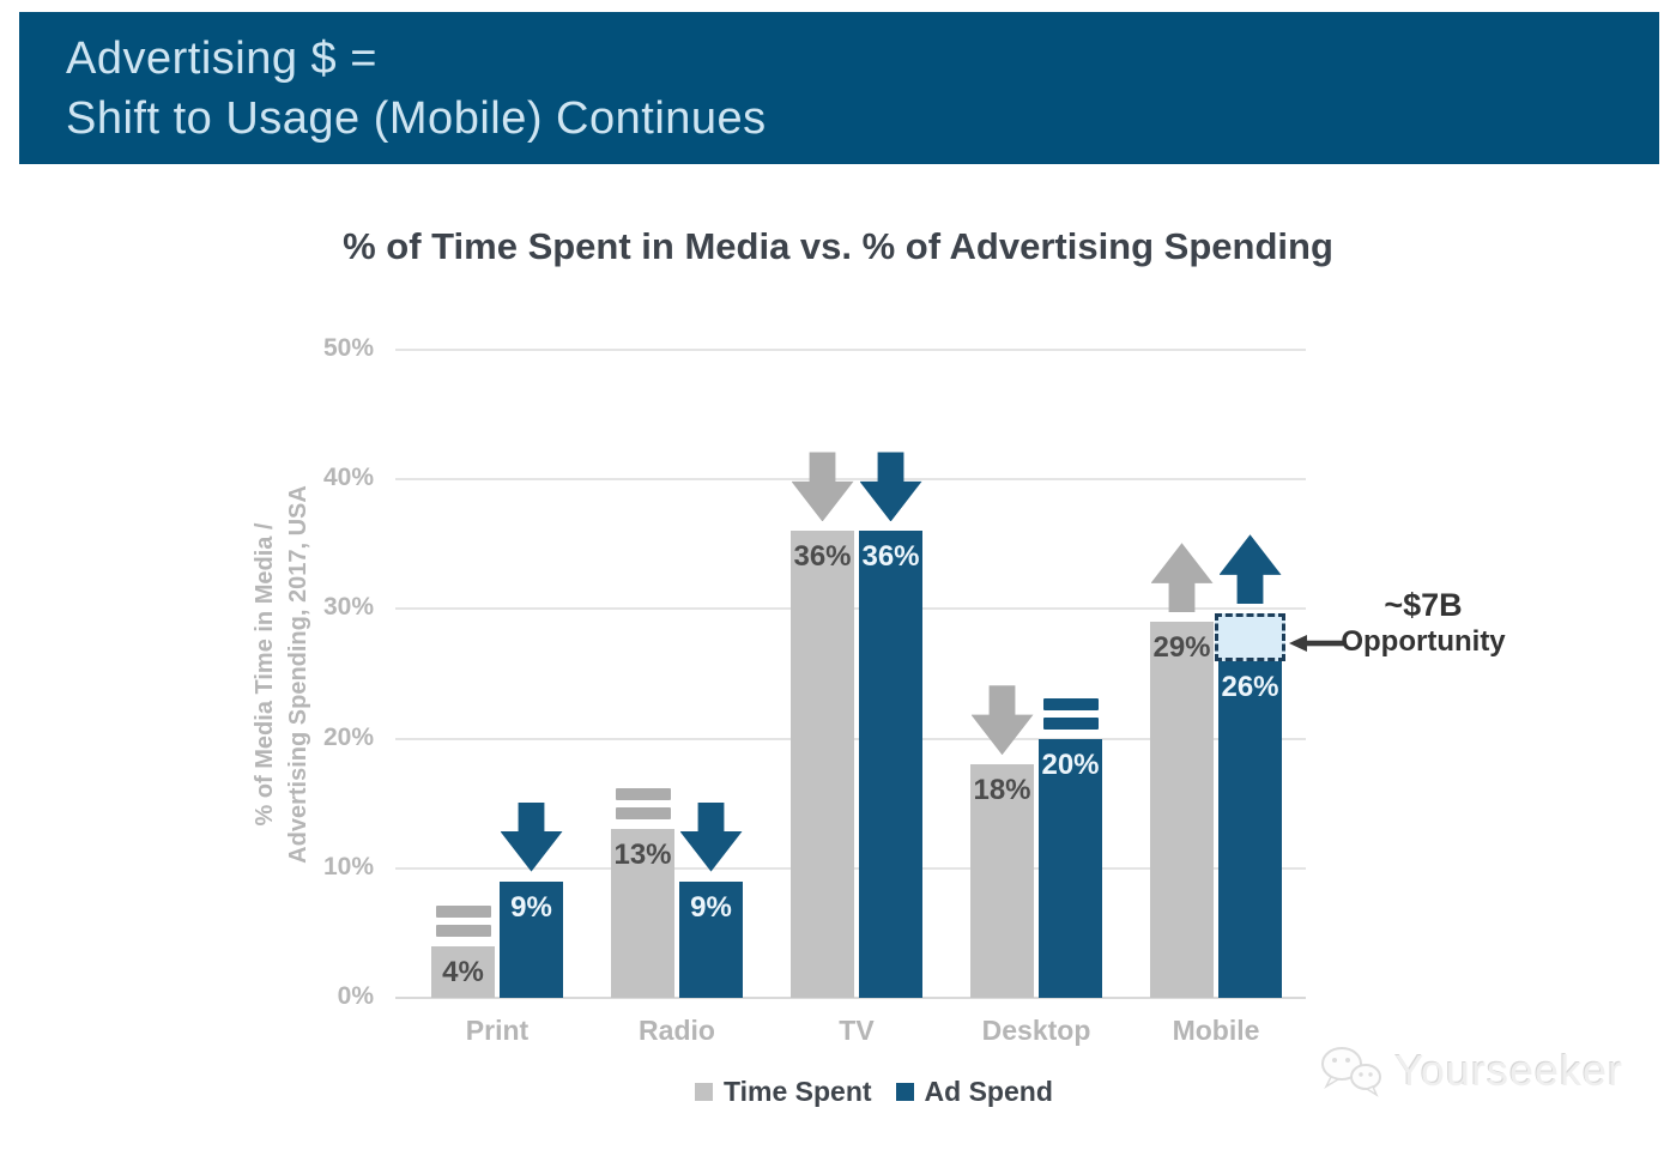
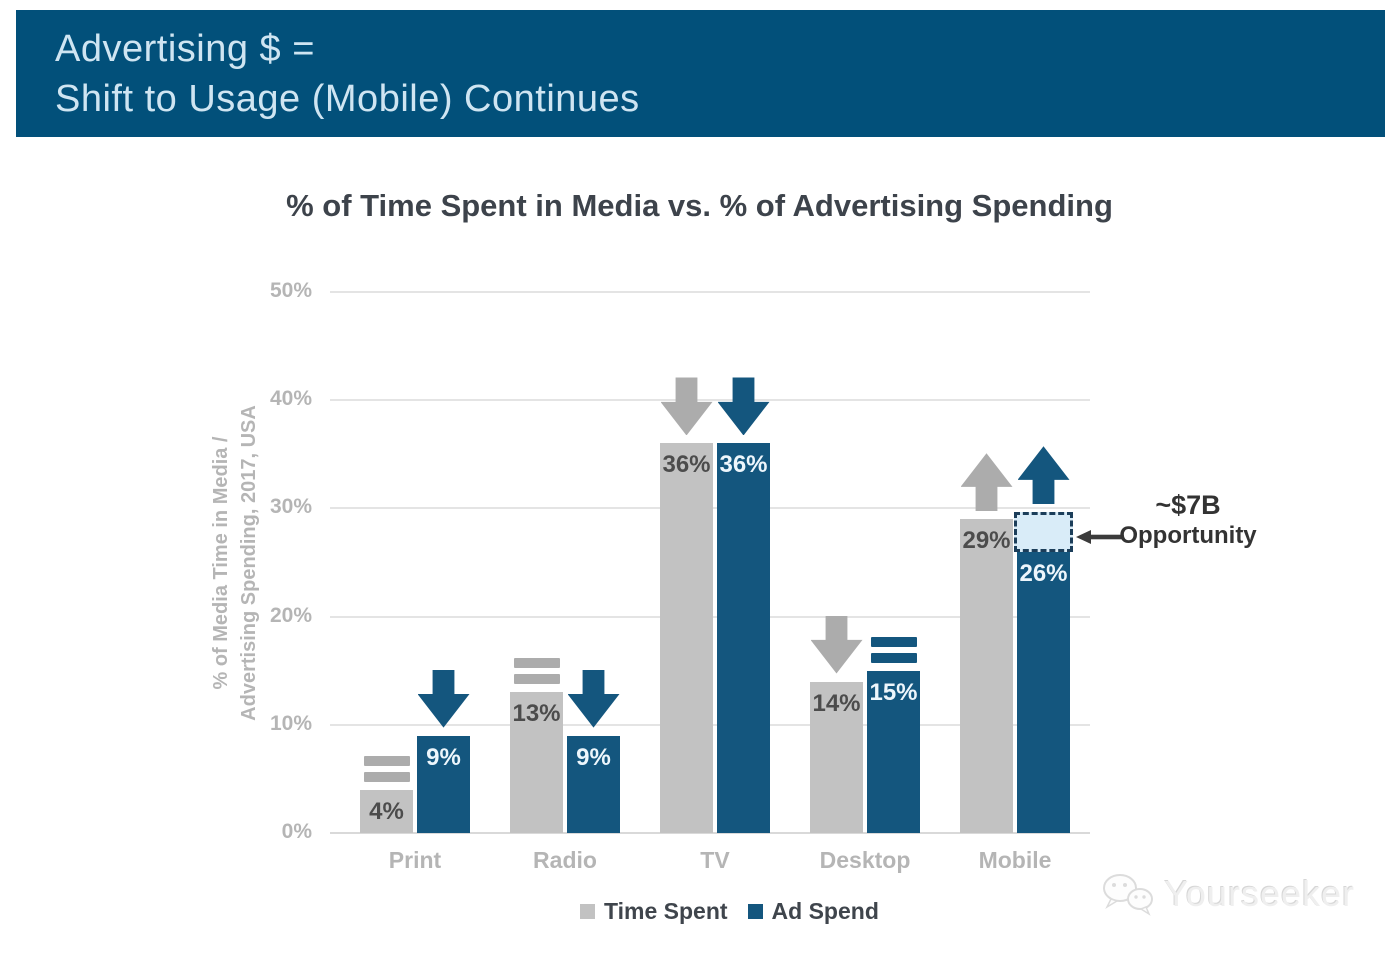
Time Spent/Desktop: 18% -> 14%
Ad Spend/Desktop: 20% -> 15%
